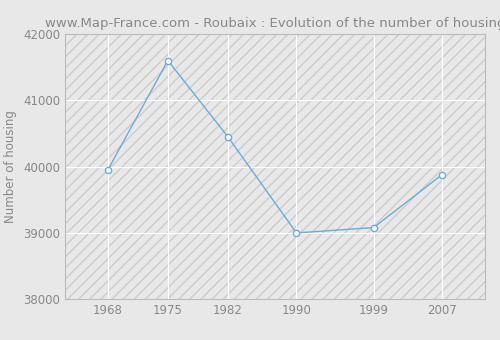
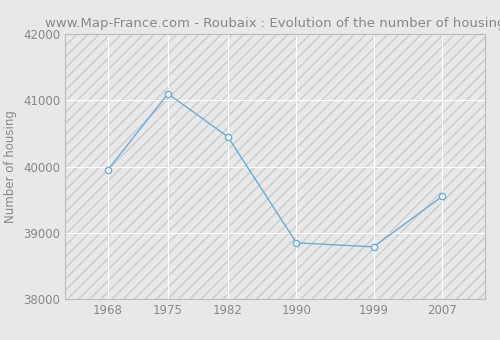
1975: 41600 -> 41100
1990: 39000 -> 38850
1999: 39080 -> 38790
2007: 39880 -> 39550
